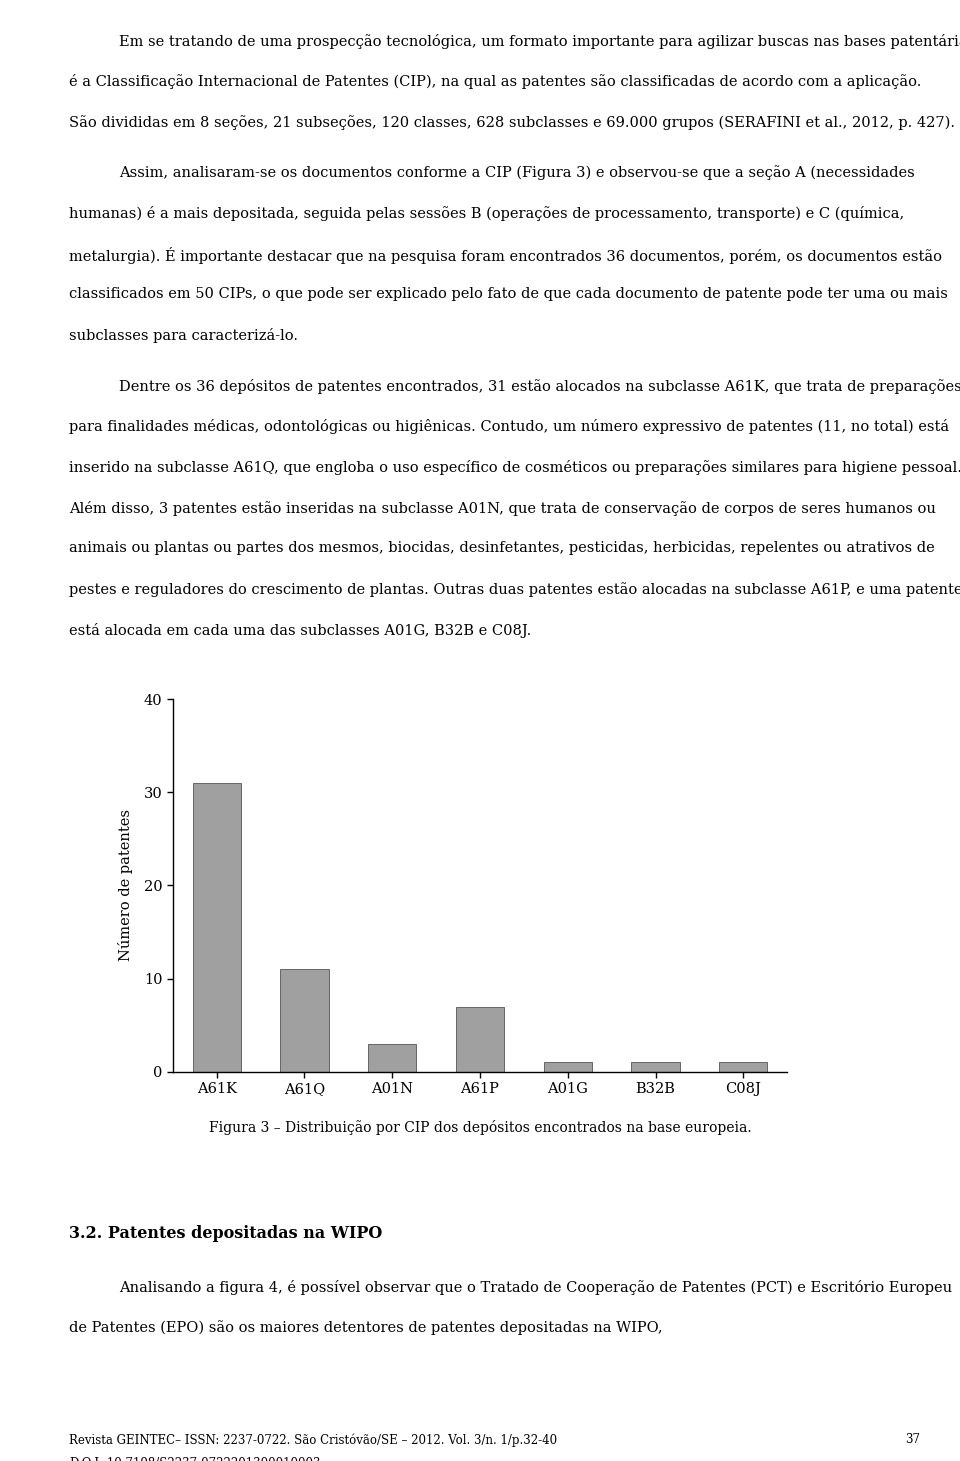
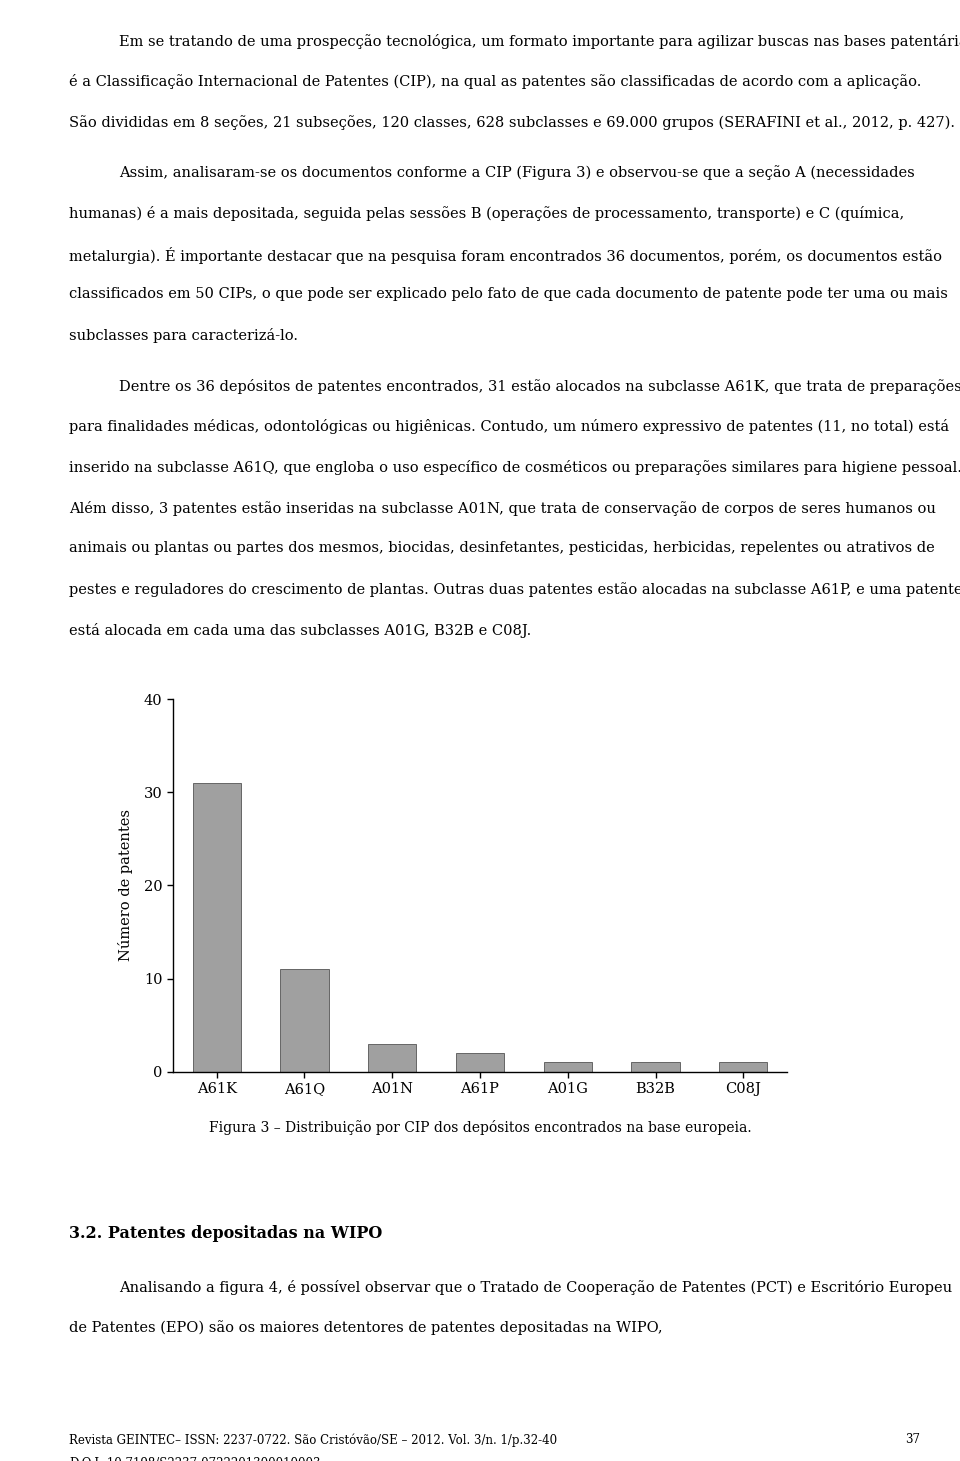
A61P: 7 -> 2
